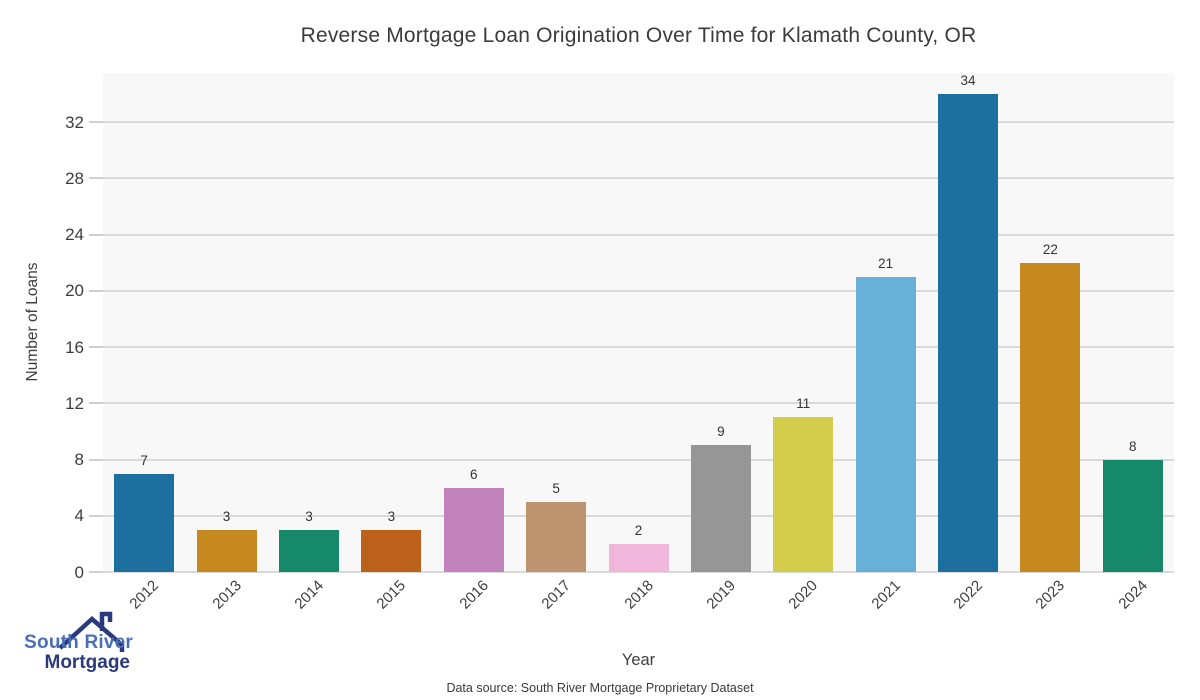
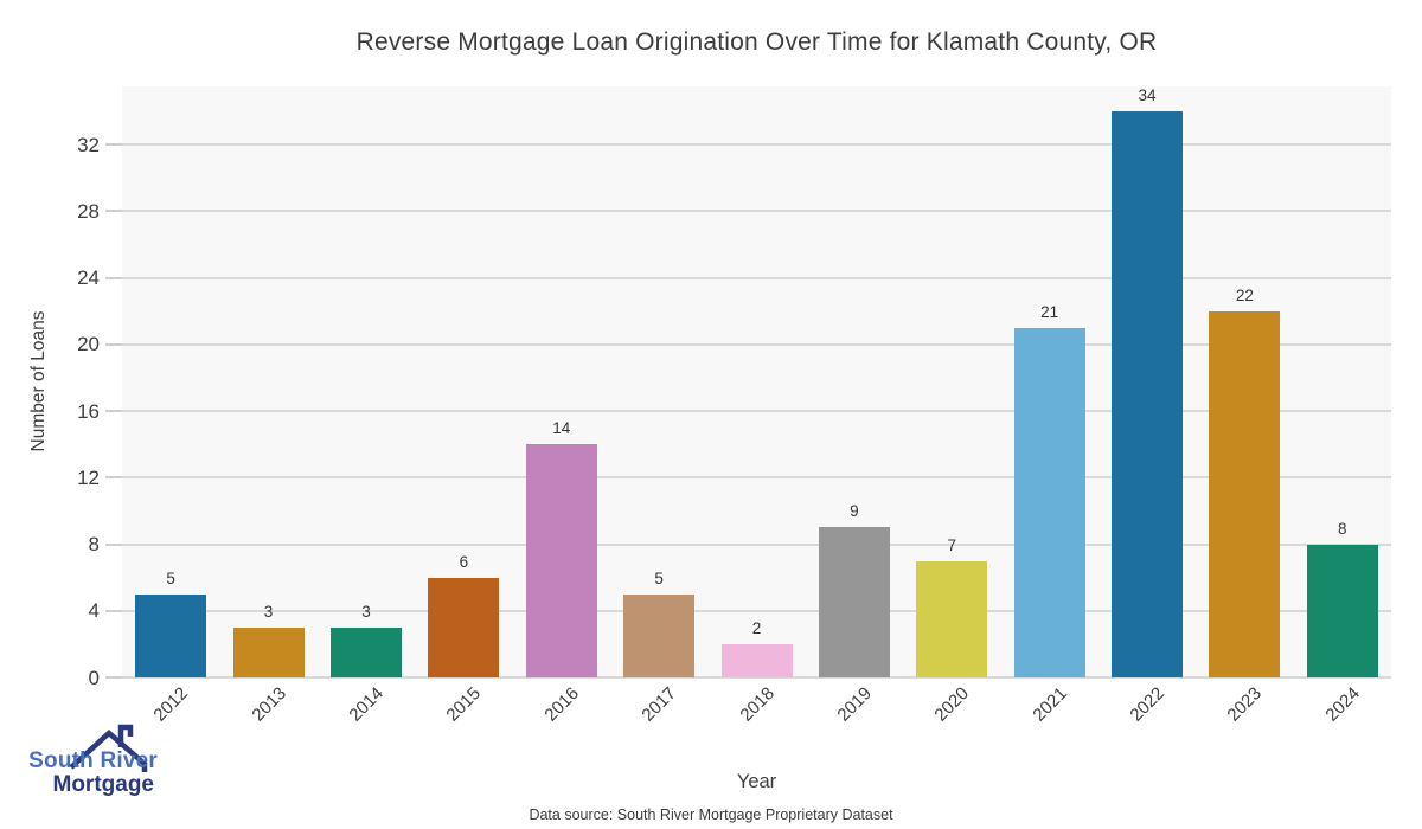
2012: 7 -> 5
2015: 3 -> 6
2016: 6 -> 14
2020: 11 -> 7
